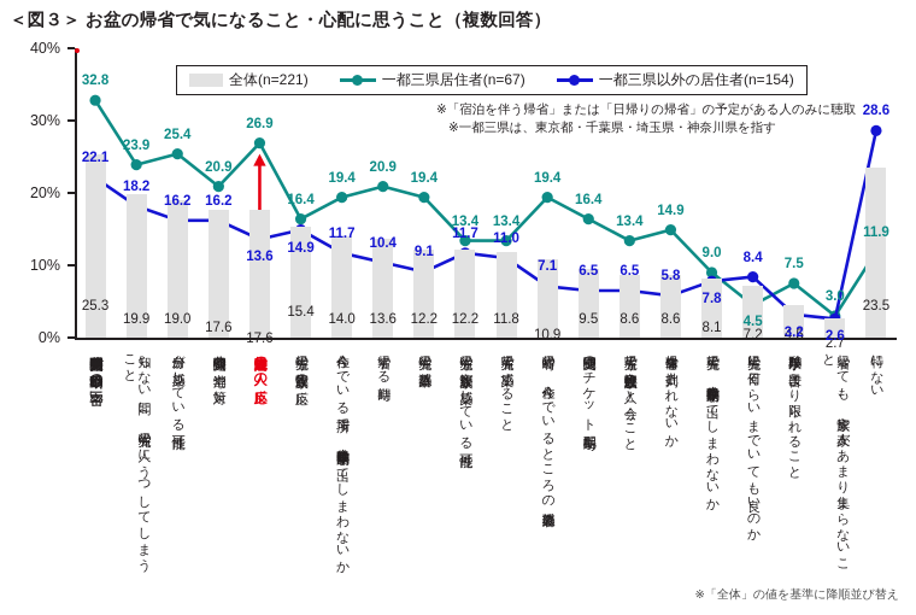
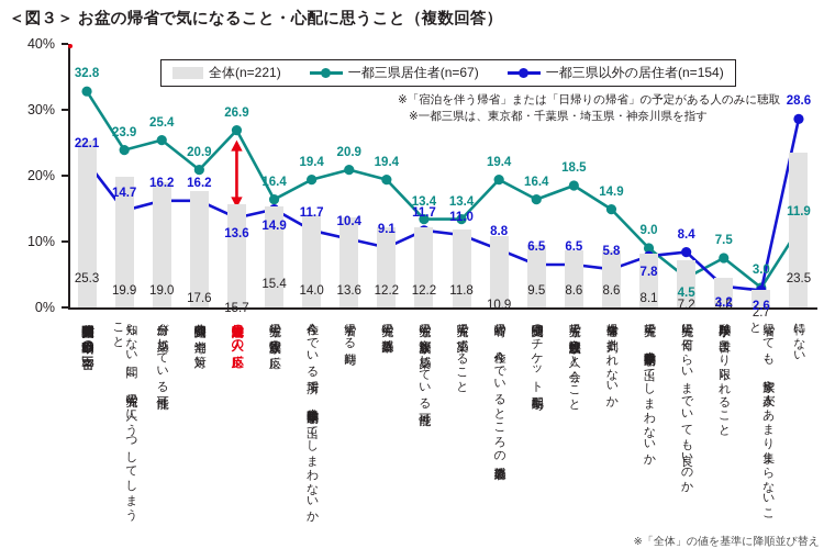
一都三県以外の居住者(n=154)/知らない間に、帰省先の人にうつしてしまうこと: 18.2 -> 14.7
全体(n=221)/帰省先近隣の人の反応: 17.6 -> 15.7
一都三県以外の居住者(n=154)/帰省時の、今住んでいるところの感染者数: 7.1 -> 8.8
一都三県居住者(n=67)/帰省先で家族・親族以外の人と会うこと: 13.4 -> 18.5
